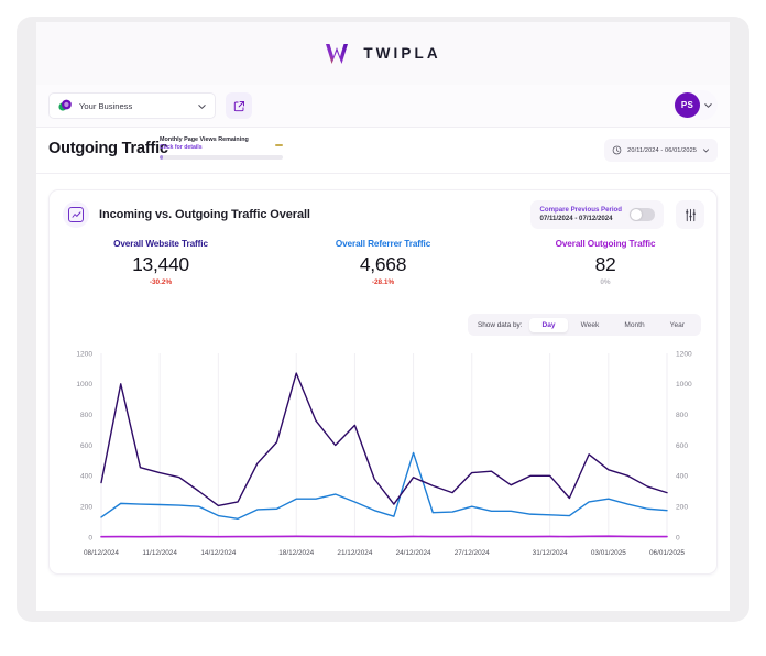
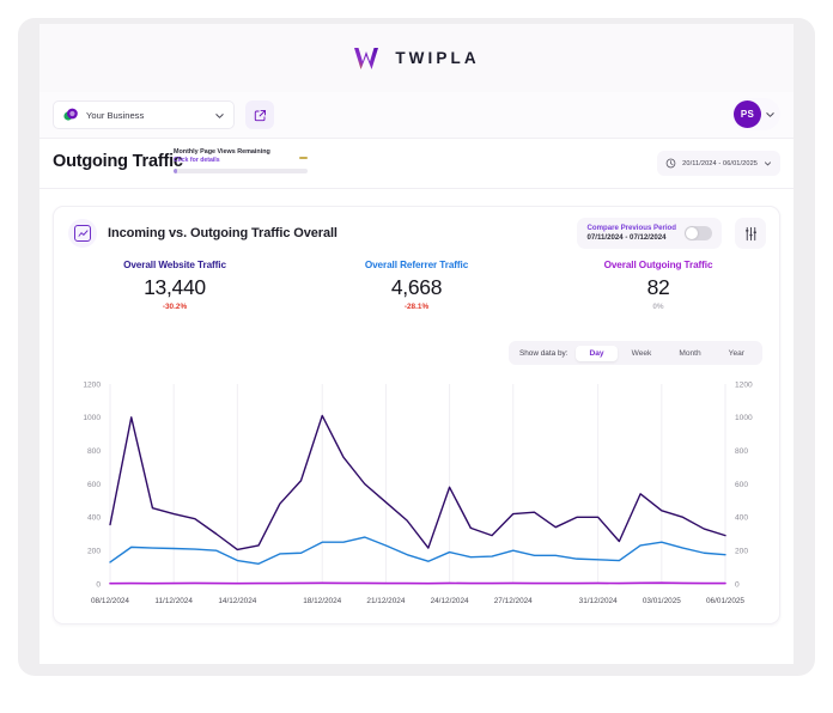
Overall Website Traffic/18/12/2024: 1070 -> 1010
Overall Website Traffic/21/12/2024: 730 -> 490
Overall Website Traffic/24/12/2024: 390 -> 580
Overall Referrer Traffic/24/12/2024: 550 -> 190
